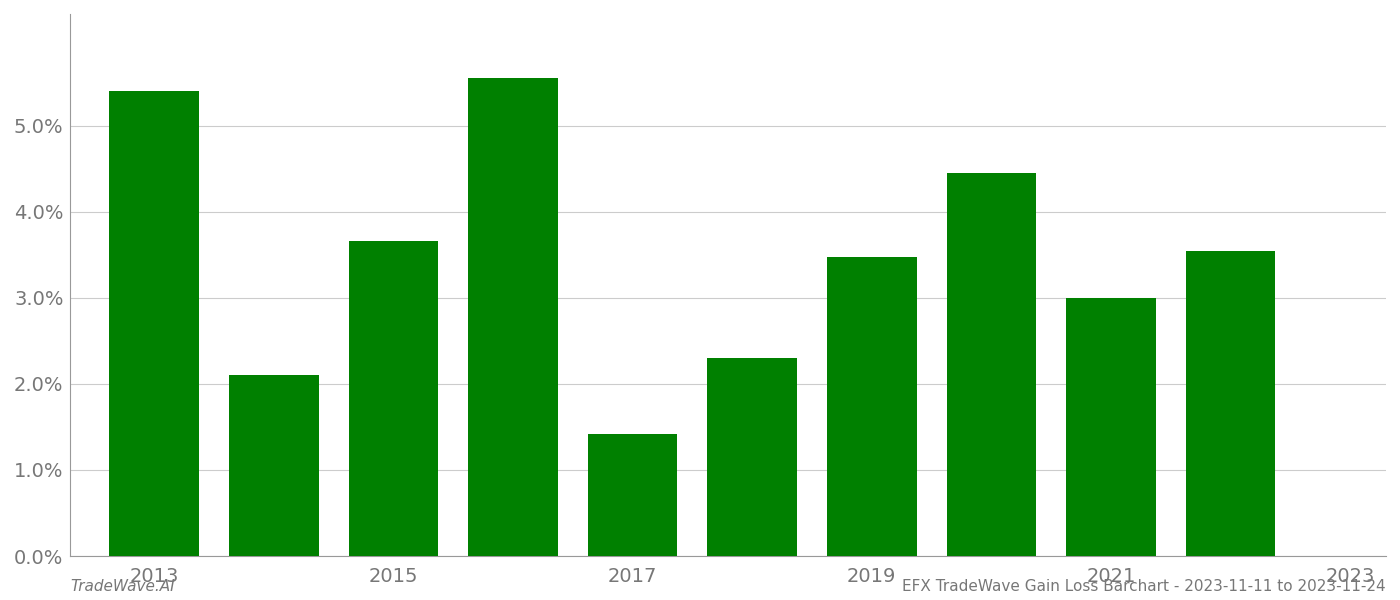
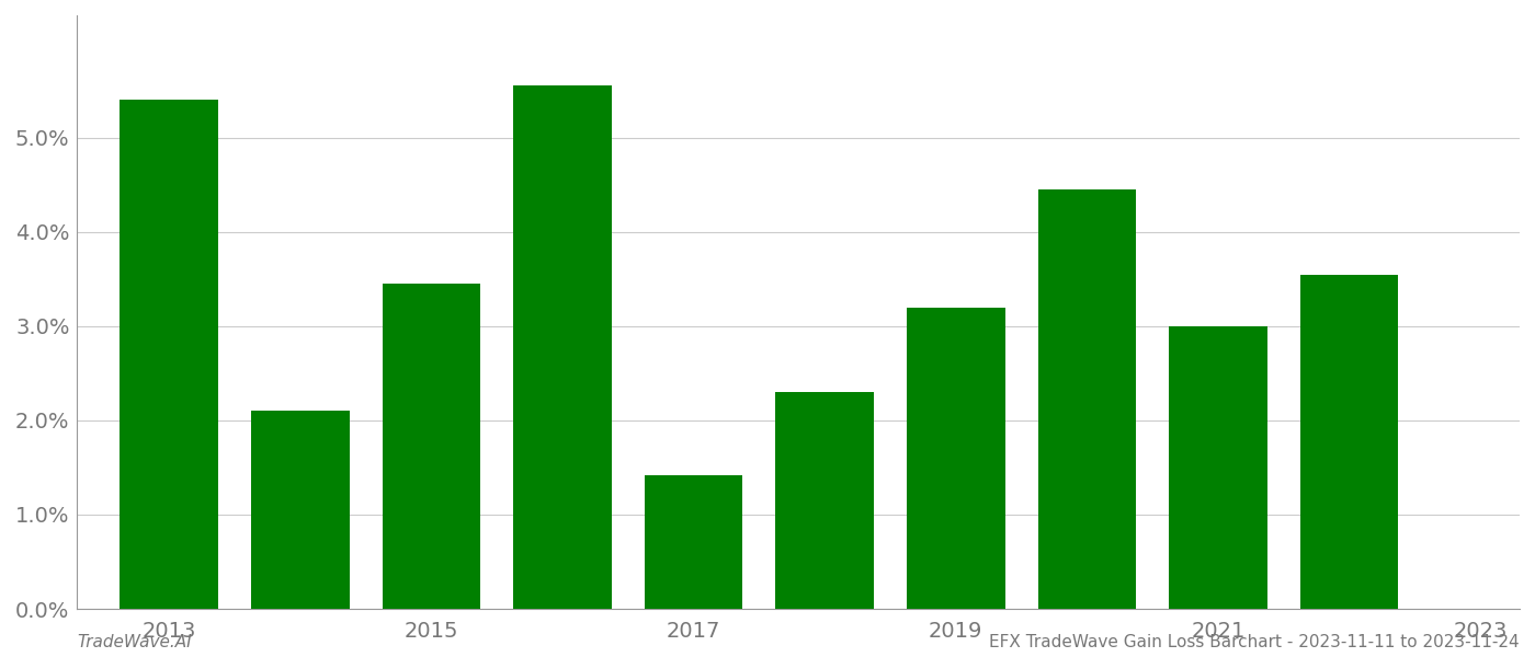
2015: 3.66% -> 3.45%
2019: 3.48% -> 3.20%
